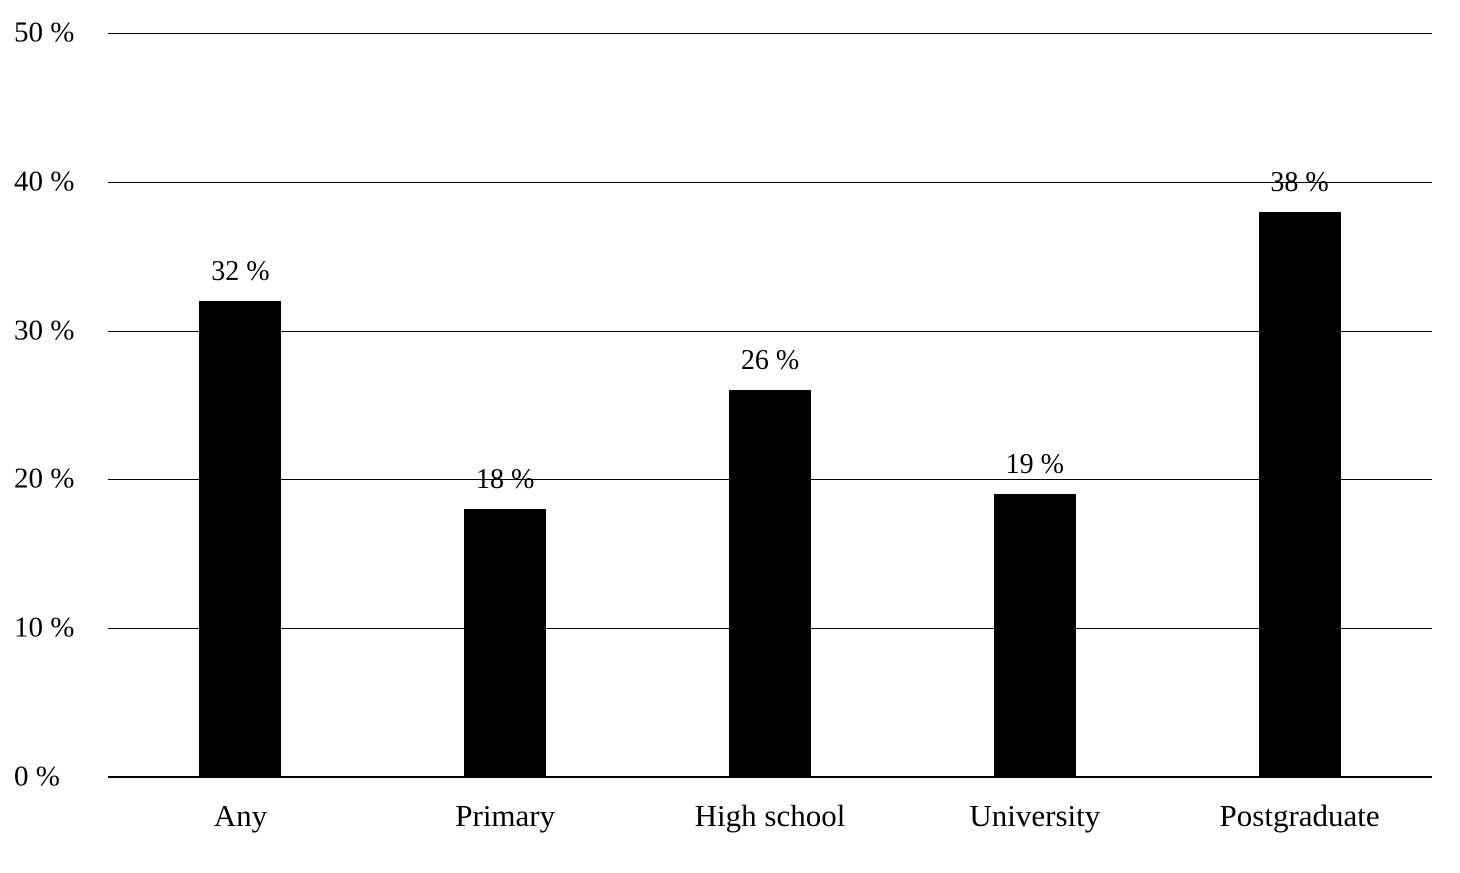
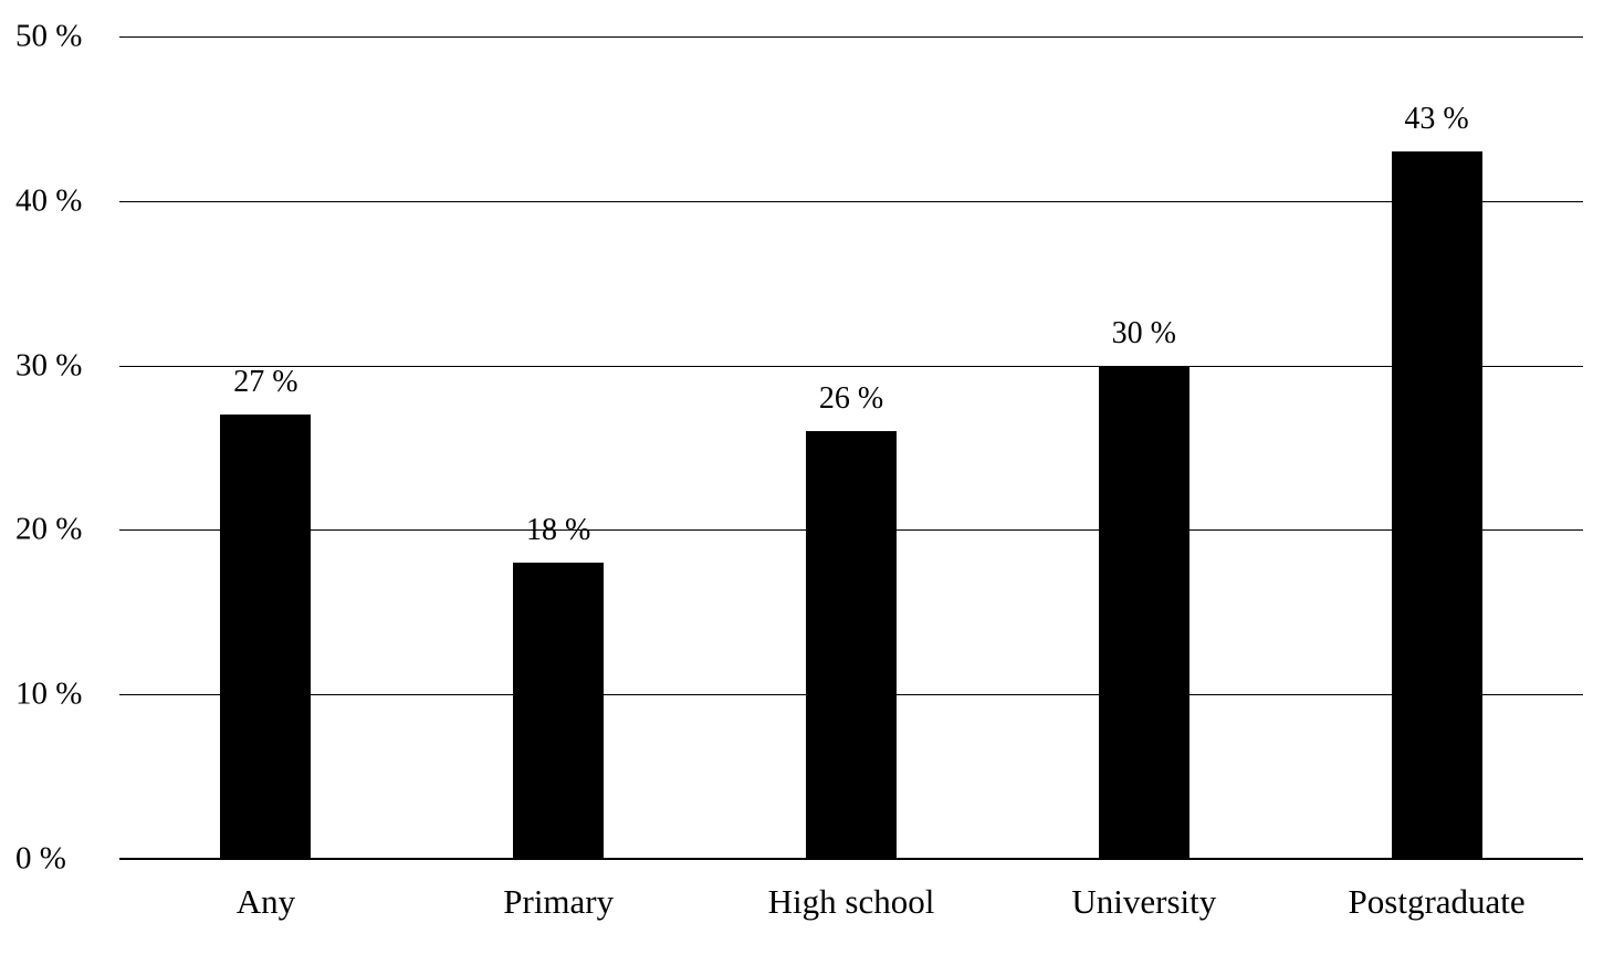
Any: 32 -> 27
University: 19 -> 30
Postgraduate: 38 -> 43
